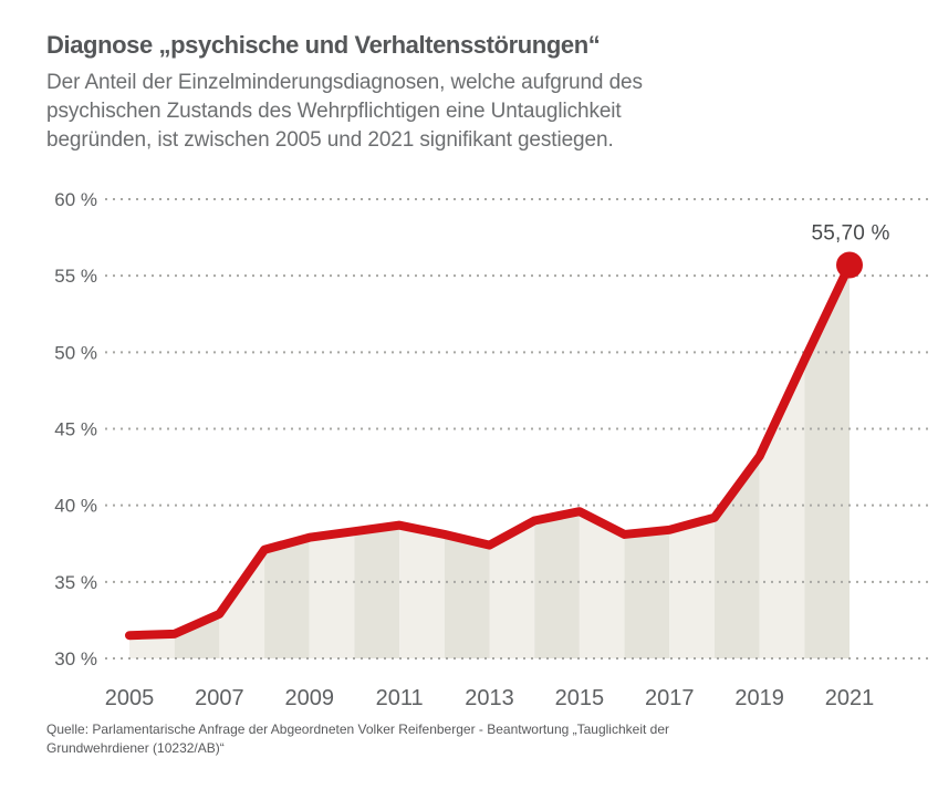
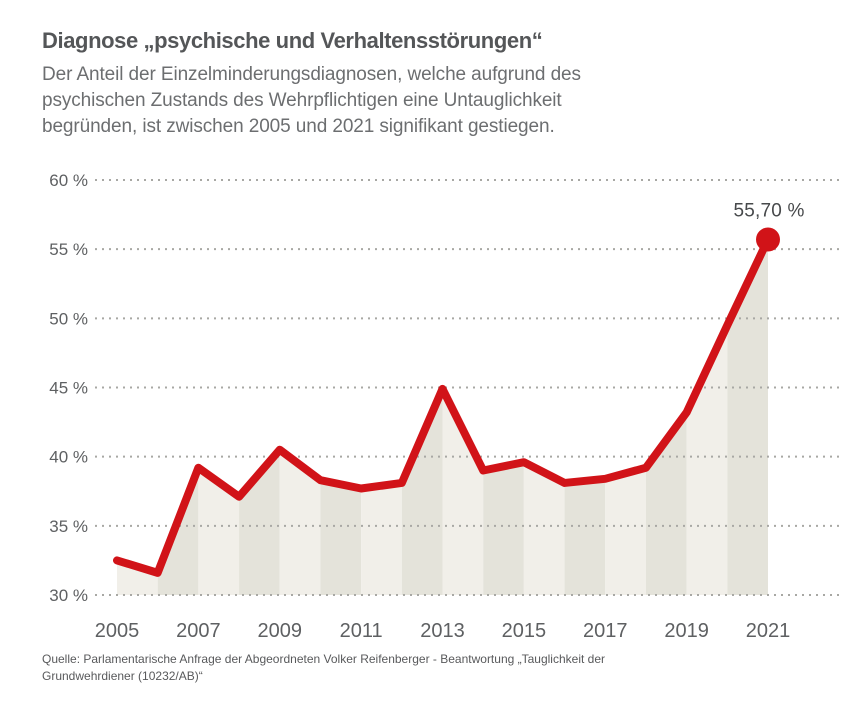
2005: 31.5% -> 32.5%
2007: 32.9% -> 39.2%
2009: 37.9% -> 40.5%
2011: 38.7% -> 37.7%
2013: 37.4% -> 44.9%
